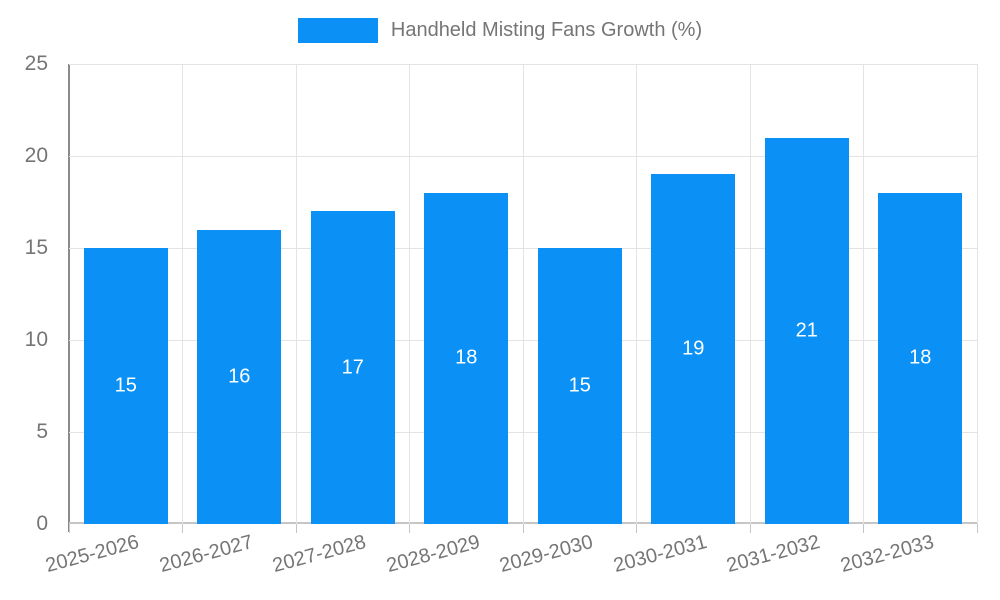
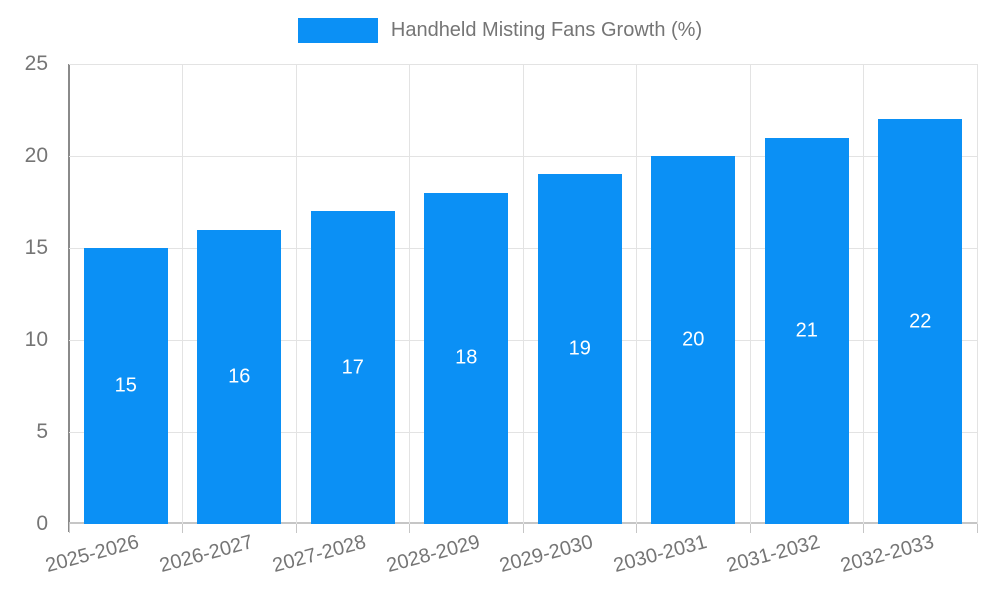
2029-2030: 15 -> 19
2030-2031: 19 -> 20
2032-2033: 18 -> 22
